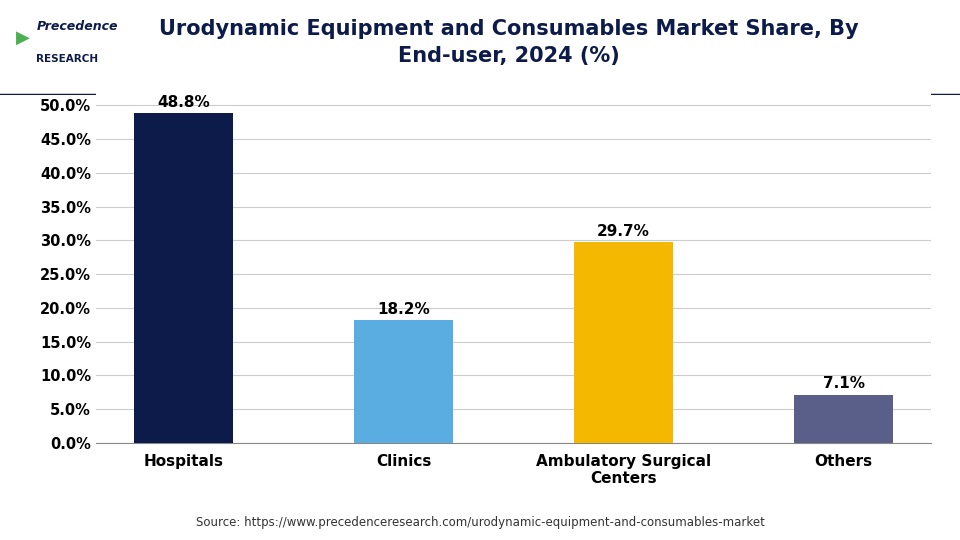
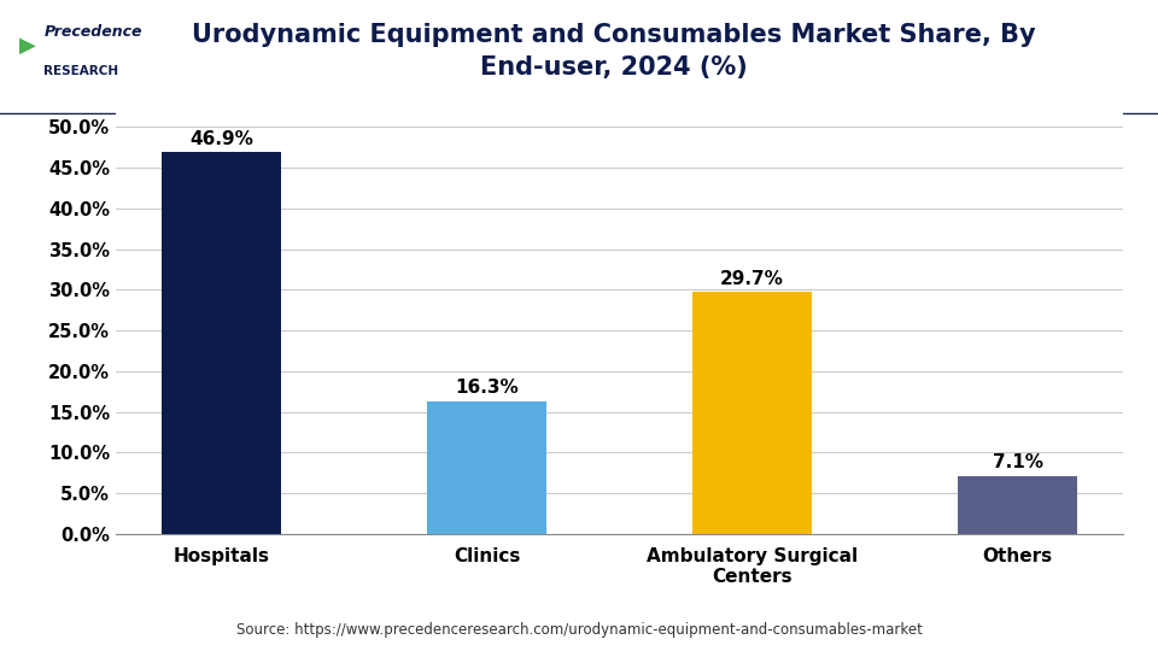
Hospitals: 48.8% -> 46.9%
Clinics: 18.2% -> 16.3%
